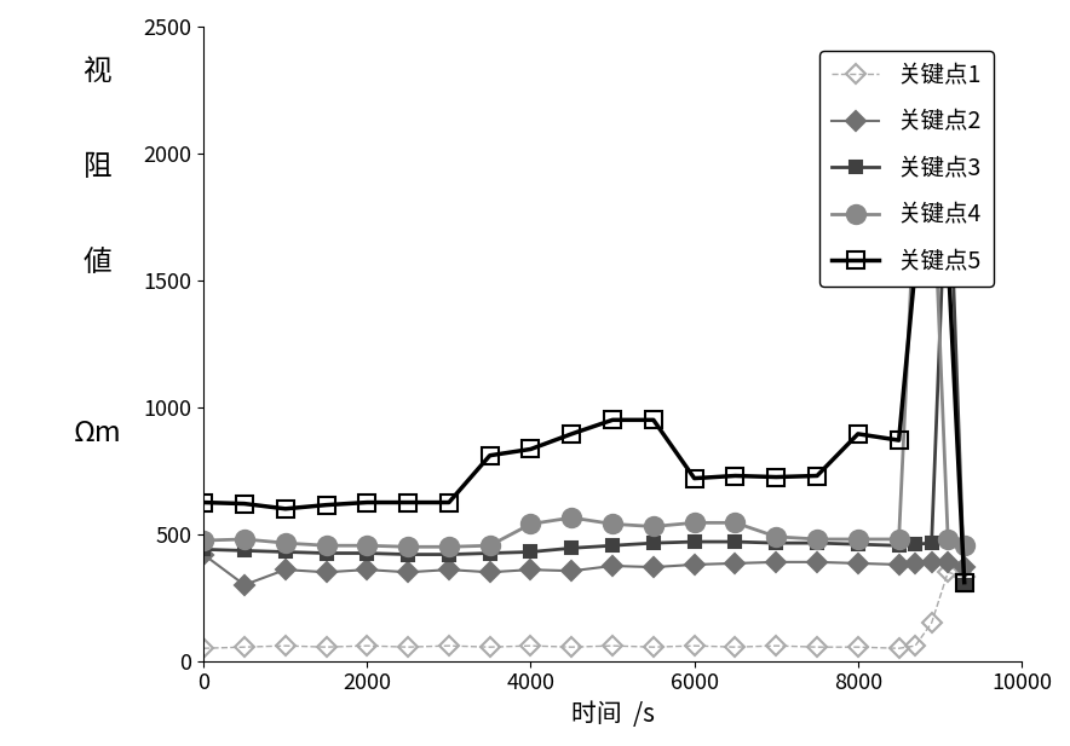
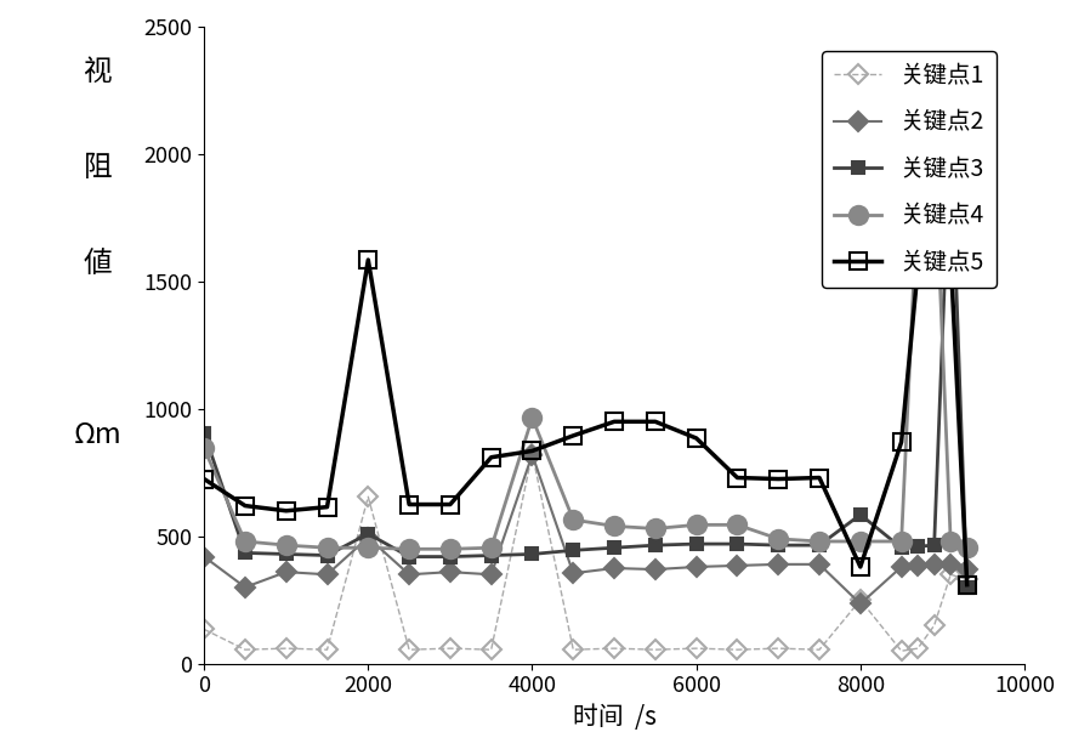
关键点1/0: 50 -> 135
关键点3/0: 440 -> 905
关键点4/0: 475 -> 845
关键点5/0: 625 -> 725
关键点1/2000: 60 -> 655
关键点2/2000: 360 -> 495
关键点3/2000: 425 -> 510
关键点5/2000: 625 -> 1585
关键点1/4000: 60 -> 825
关键点2/4000: 360 -> 820
关键点4/4000: 540 -> 965
关键点5/6000: 720 -> 885
关键点1/8000: 55 -> 250
关键点2/8000: 385 -> 235
关键点3/8000: 460 -> 585
关键点5/8000: 895 -> 380
